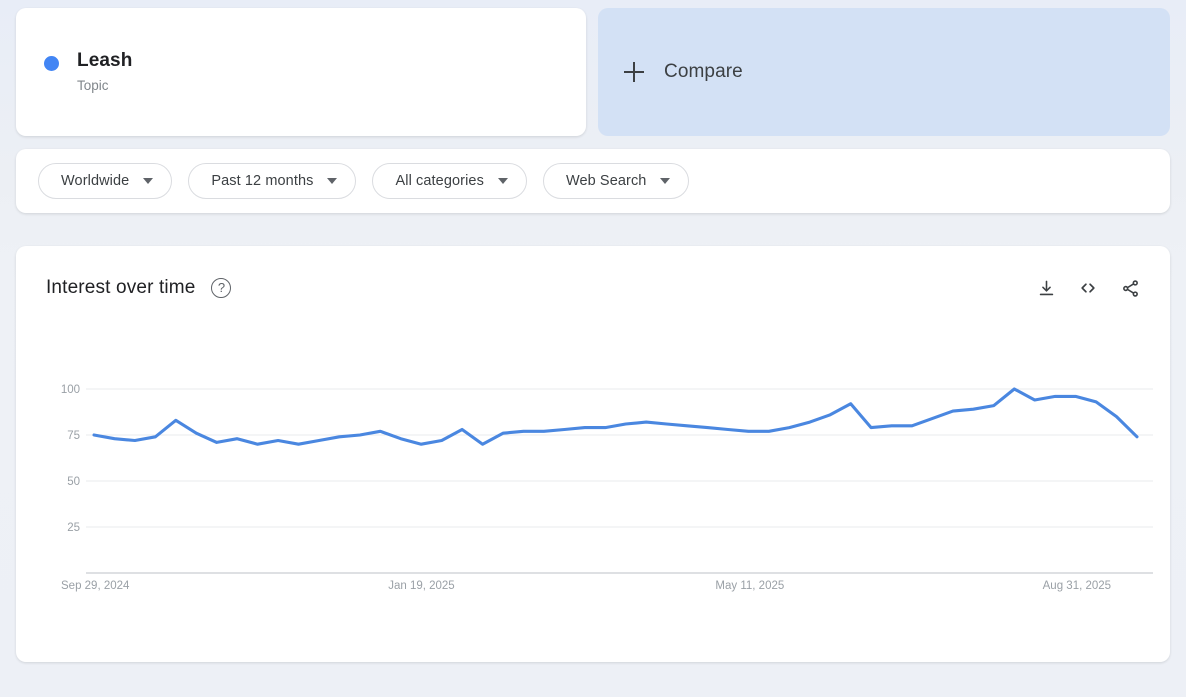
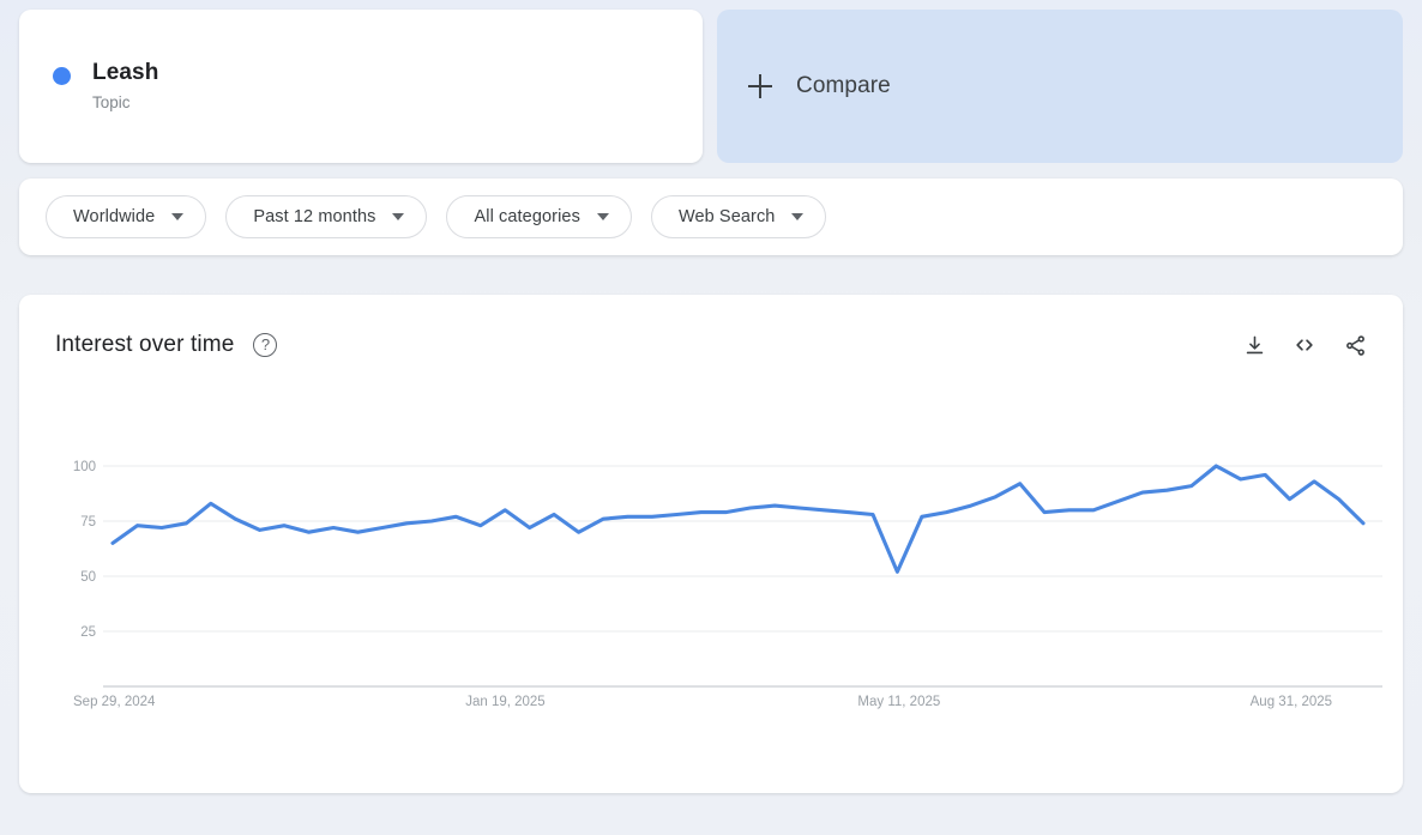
Sep 29, 2024: 75 -> 65
Jan 19, 2025: 70 -> 80
May 11, 2025: 77 -> 52
Aug 31, 2025: 96 -> 85
